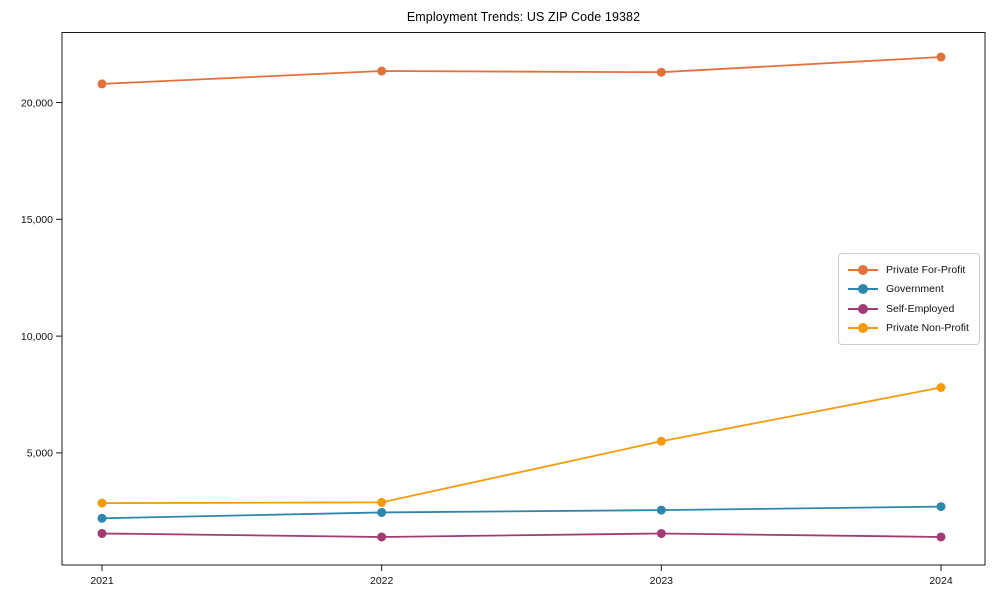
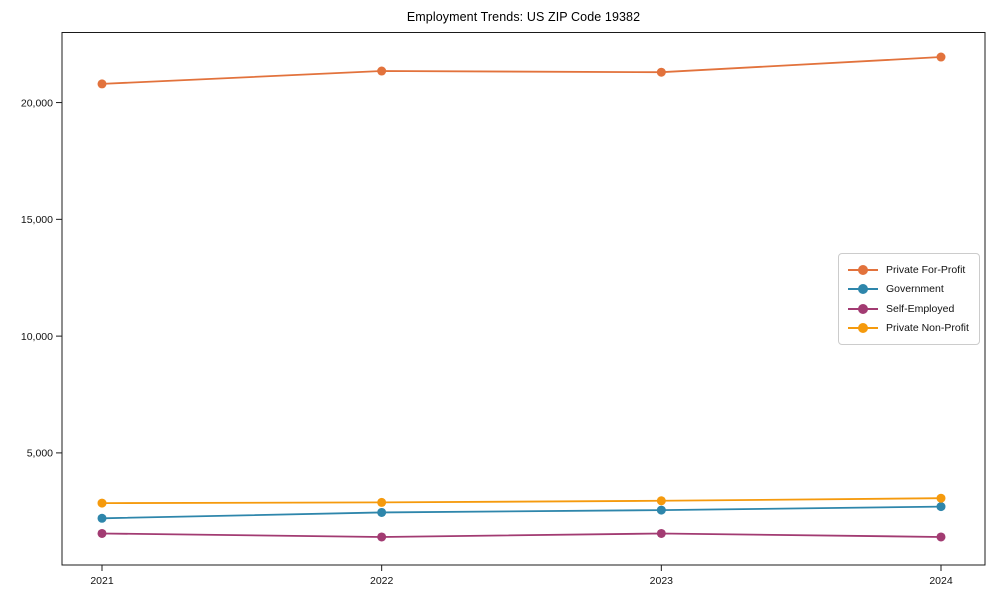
Private Non-Profit/2023: 5500 -> 3000
Private Non-Profit/2024: 7800 -> 3100
